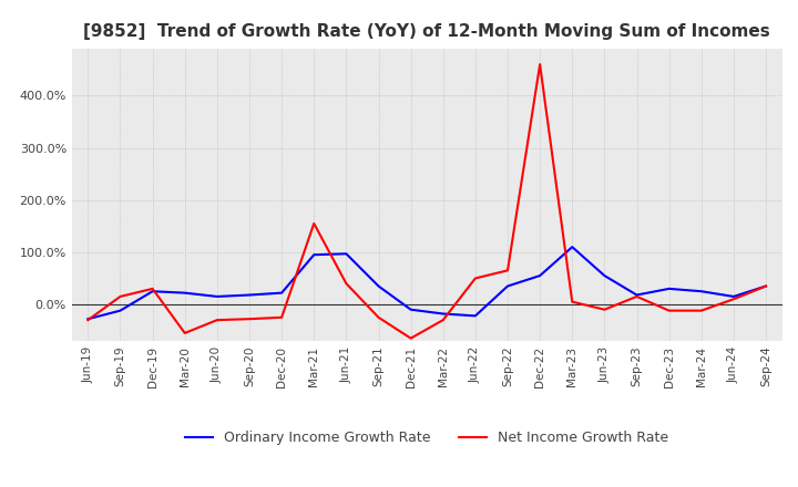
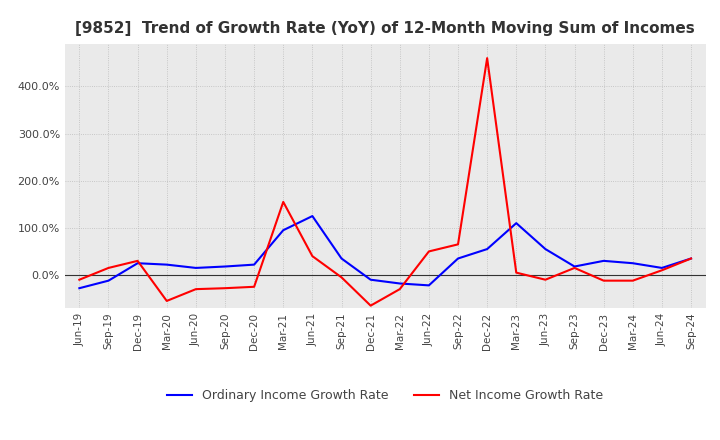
Net Income Growth Rate/Jun-19: -30% -> -10%
Ordinary Income Growth Rate/Jun-21: 97% -> 125%
Net Income Growth Rate/Sep-21: -25% -> -5%
